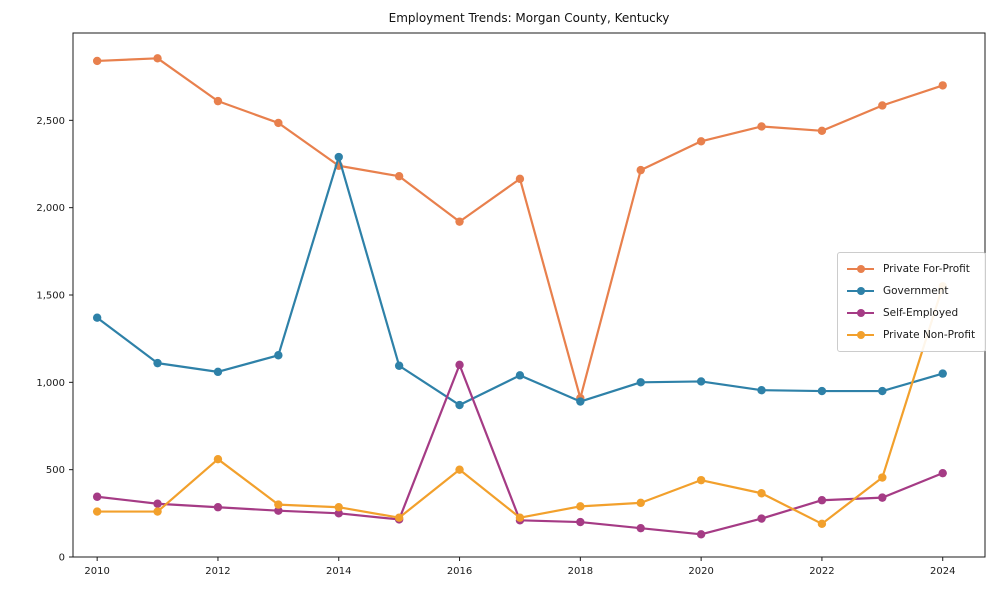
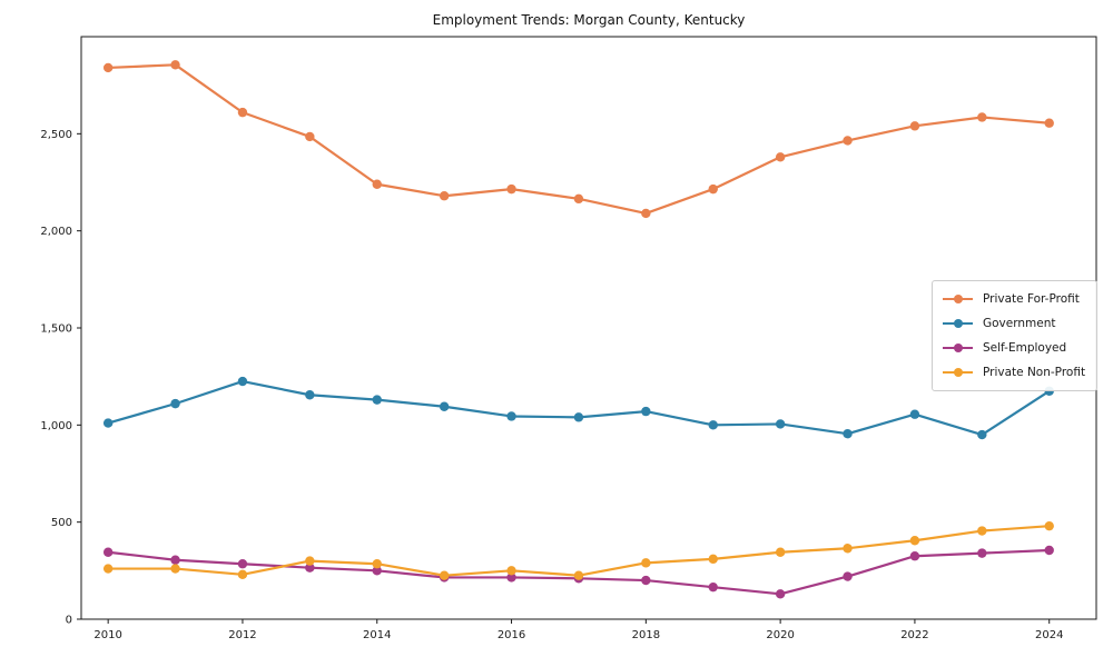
Government/2010: 1370 -> 1010
Government/2012: 1060 -> 1220
Private Non-Profit/2012: 560 -> 230
Government/2014: 2290 -> 1130
Private For-Profit/2016: 1920 -> 2220
Government/2016: 870 -> 1040
Self-Employed/2016: 1100 -> 220
Private Non-Profit/2016: 500 -> 250
Private For-Profit/2018: 910 -> 2090
Government/2018: 890 -> 1070
Private Non-Profit/2020: 440 -> 340
Private For-Profit/2022: 2440 -> 2540
Government/2022: 950 -> 1060
Private Non-Profit/2022: 190 -> 400
Private For-Profit/2024: 2700 -> 2560
Government/2024: 1050 -> 1180
Self-Employed/2024: 480 -> 360
Private Non-Profit/2024: 1550 -> 480
